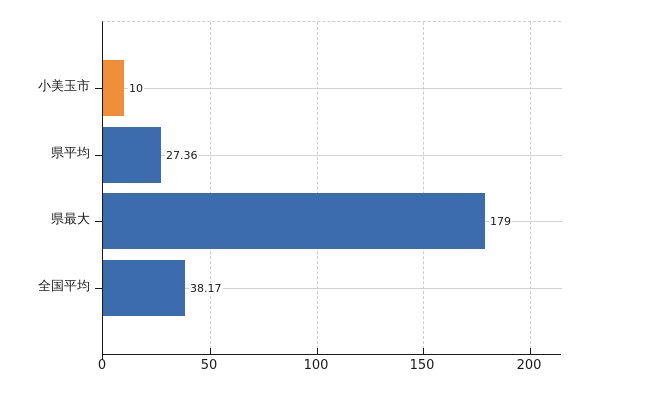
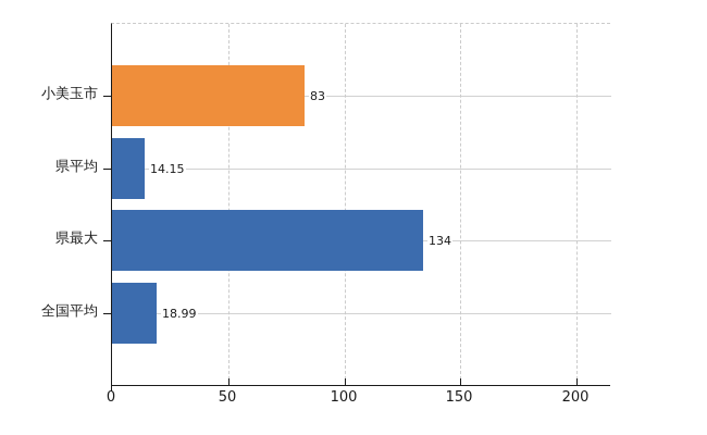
小美玉市: 10 -> 83
県平均: 27.36 -> 14.15
県最大: 179 -> 134
全国平均: 38.17 -> 18.99
